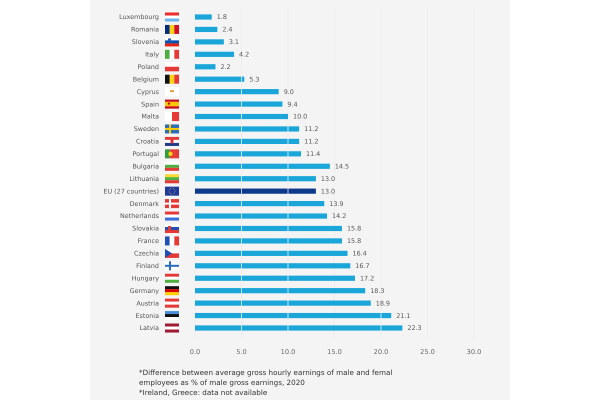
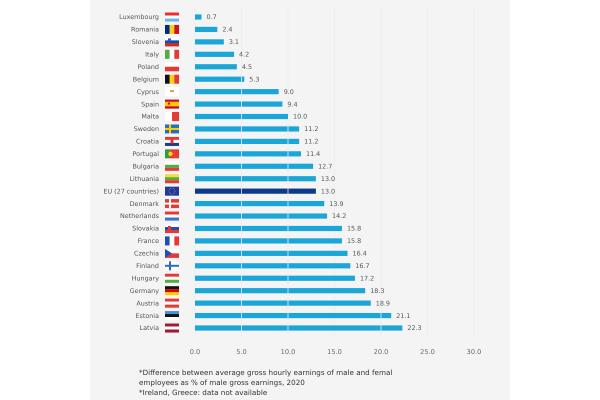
Luxembourg: 1.8 -> 0.7
Poland: 2.2 -> 4.5
Bulgaria: 14.5 -> 12.7
